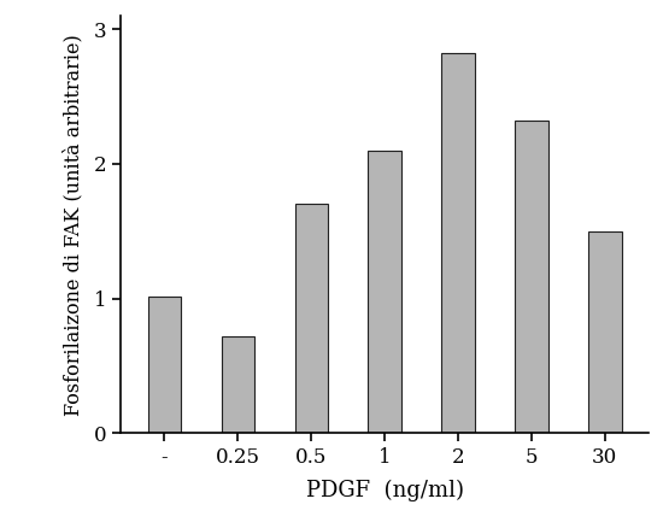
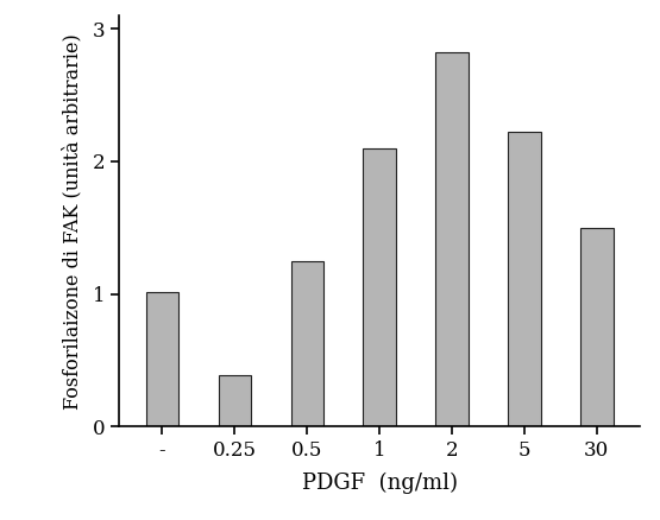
0.25: 0.72 -> 0.39
0.5: 1.70 -> 1.25
5: 2.32 -> 2.22
